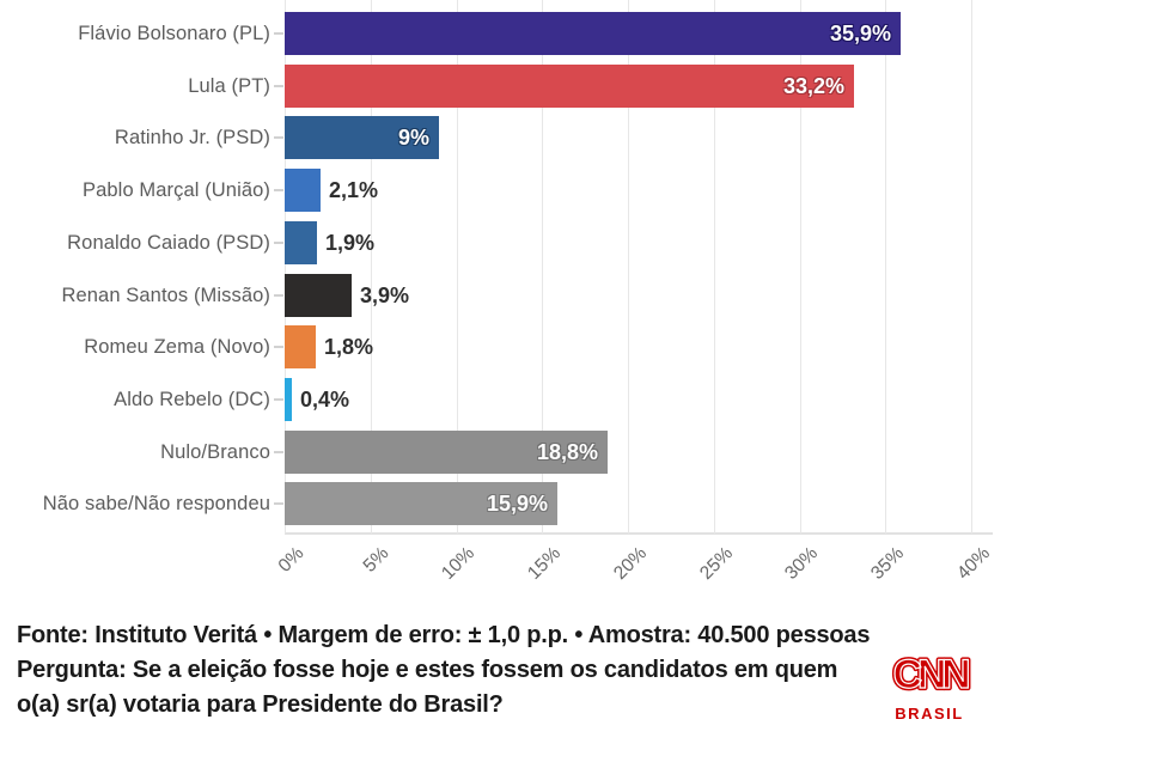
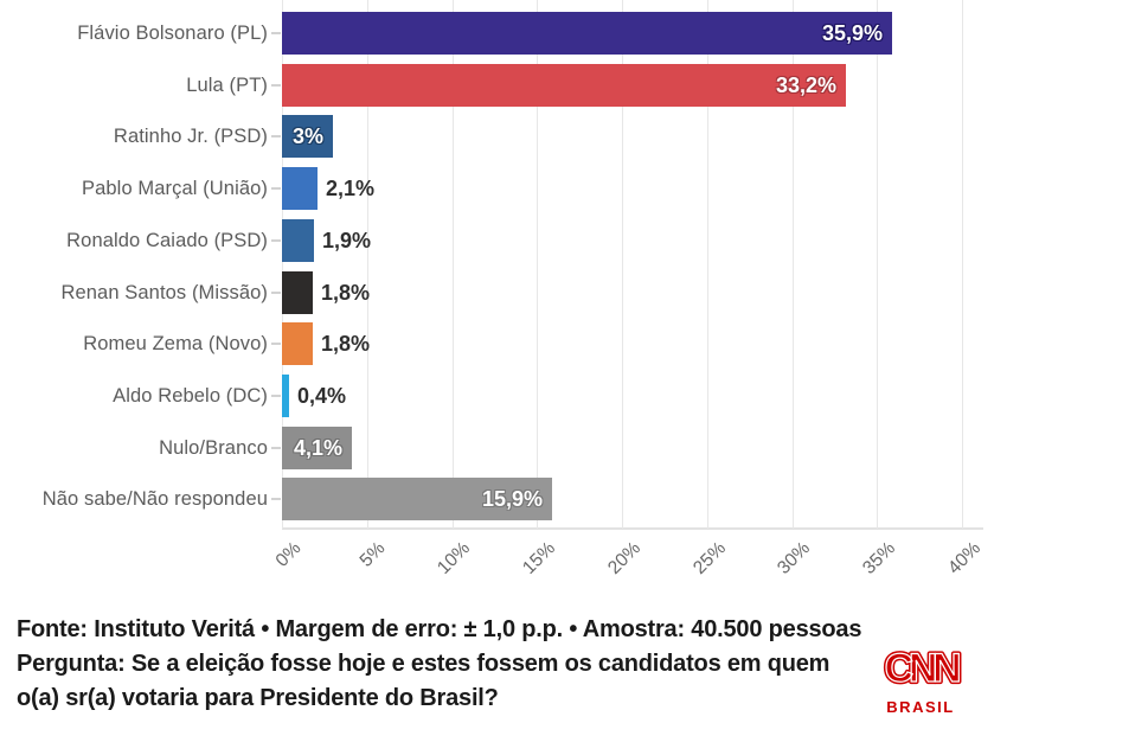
Ratinho Jr. (PSD): 9% -> 3%
Renan Santos (Missão): 3,9% -> 1,8%
Nulo/Branco: 18,8% -> 4,1%
